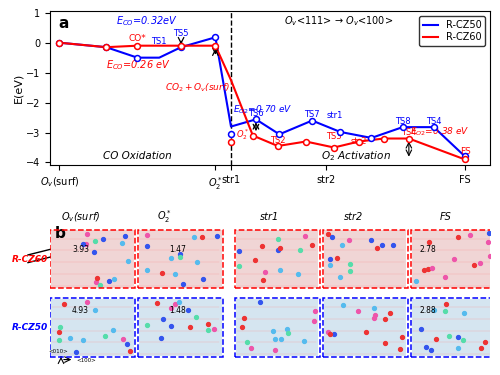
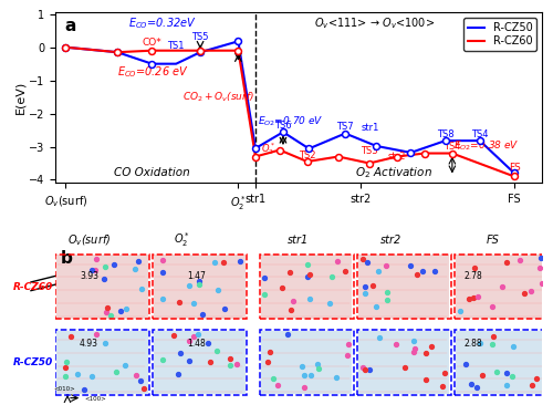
R-CZ50/str1: -2.80 -> -3.05
R-CZ60/str1: -1.25 -> -3.30
